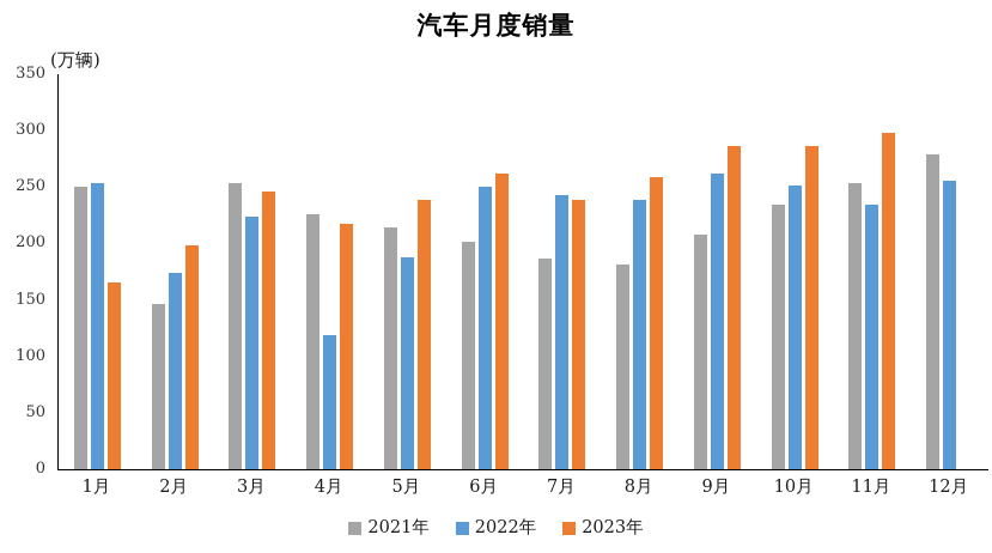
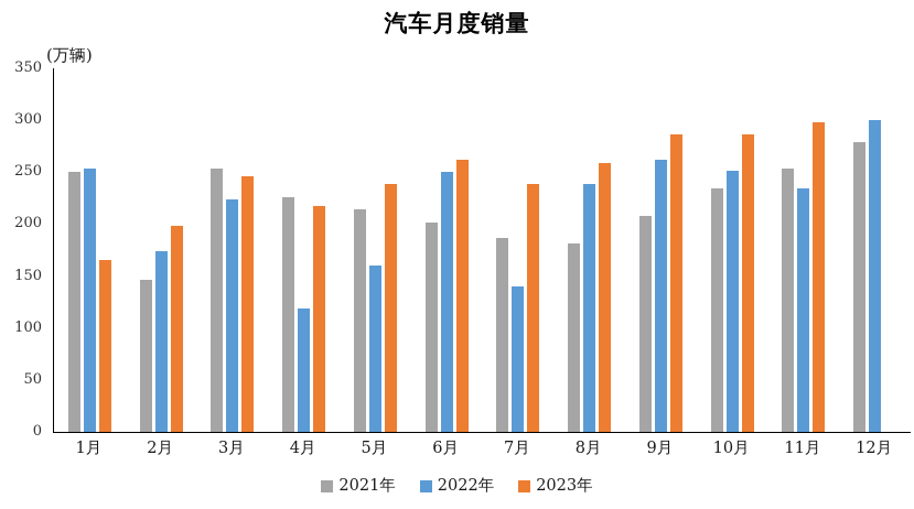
2022年/5月: 190 -> 160
2022年/7月: 240 -> 140
2022年/12月: 260 -> 300
